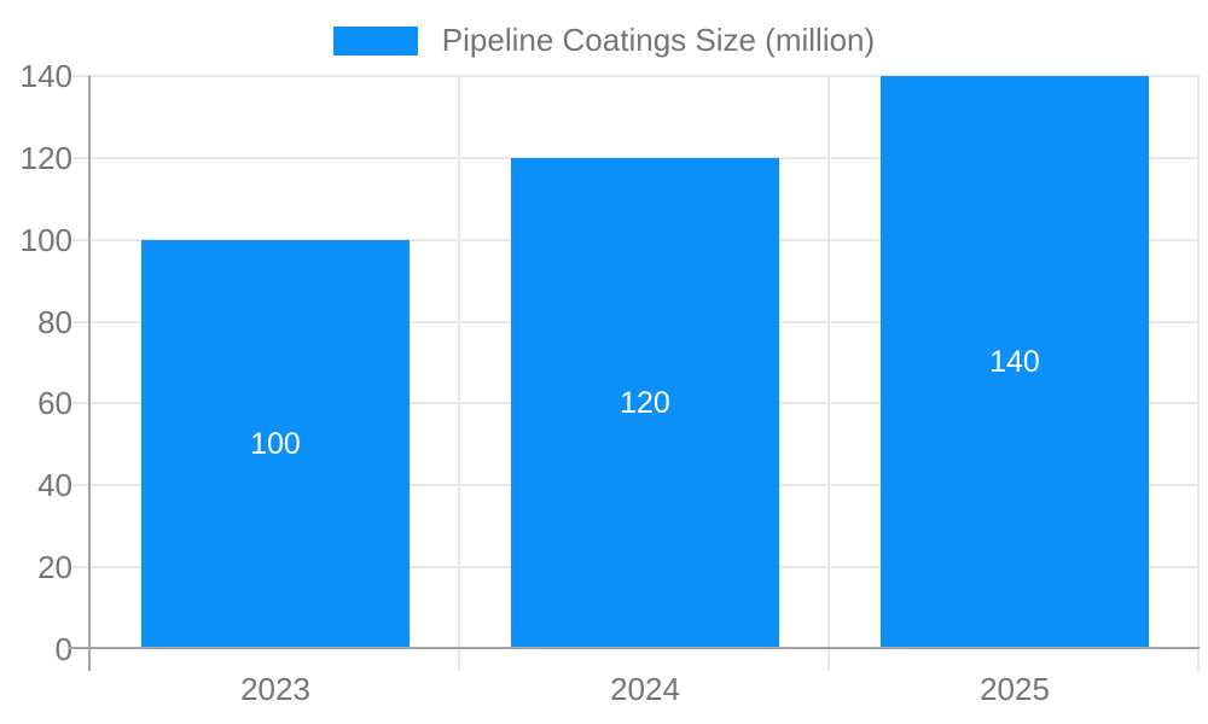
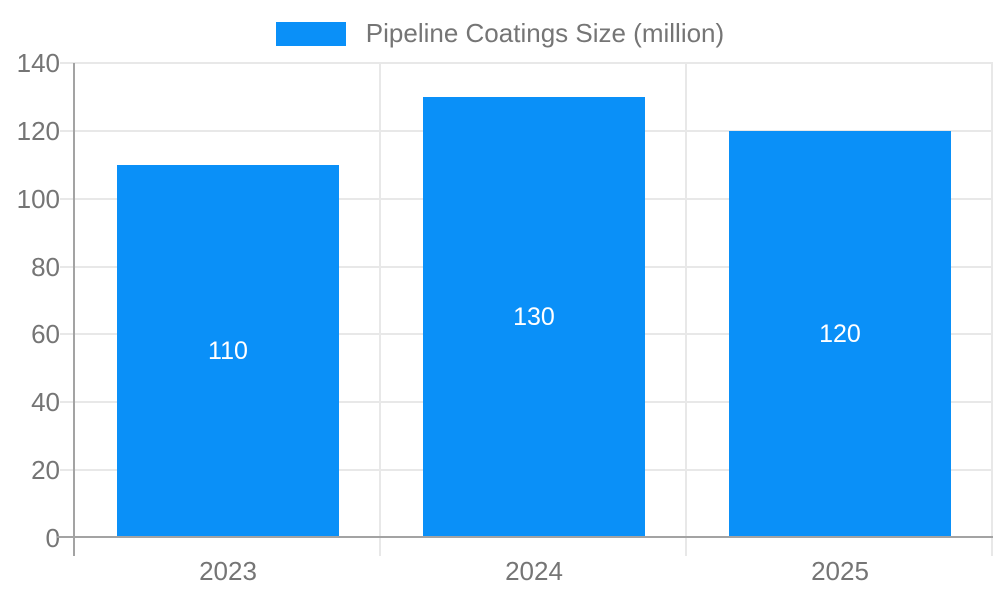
2023: 100 -> 110
2024: 120 -> 130
2025: 140 -> 120
